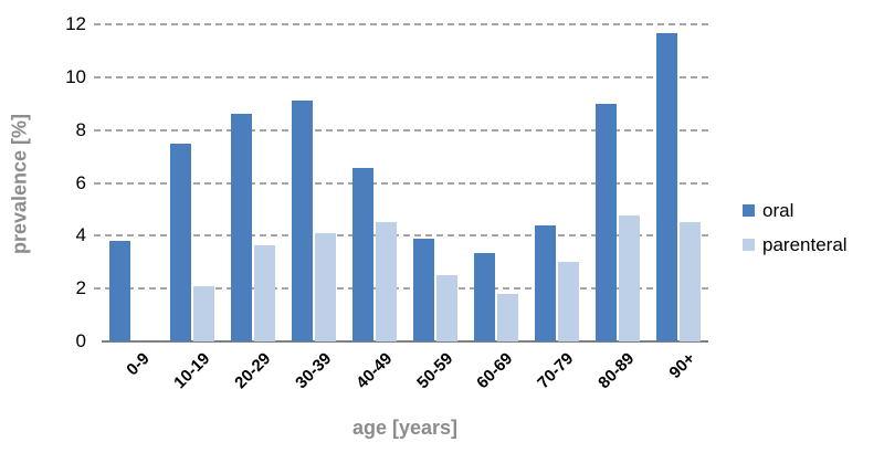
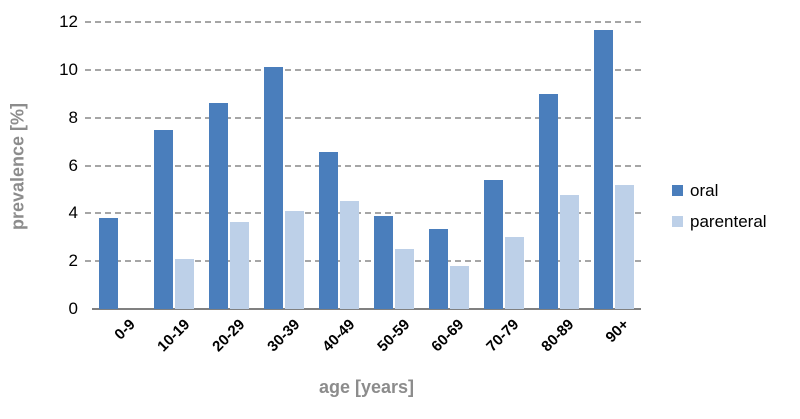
oral/30-39: 9.1 -> 10.1
oral/70-79: 4.4 -> 5.4
parenteral/90+: 4.5 -> 5.2
